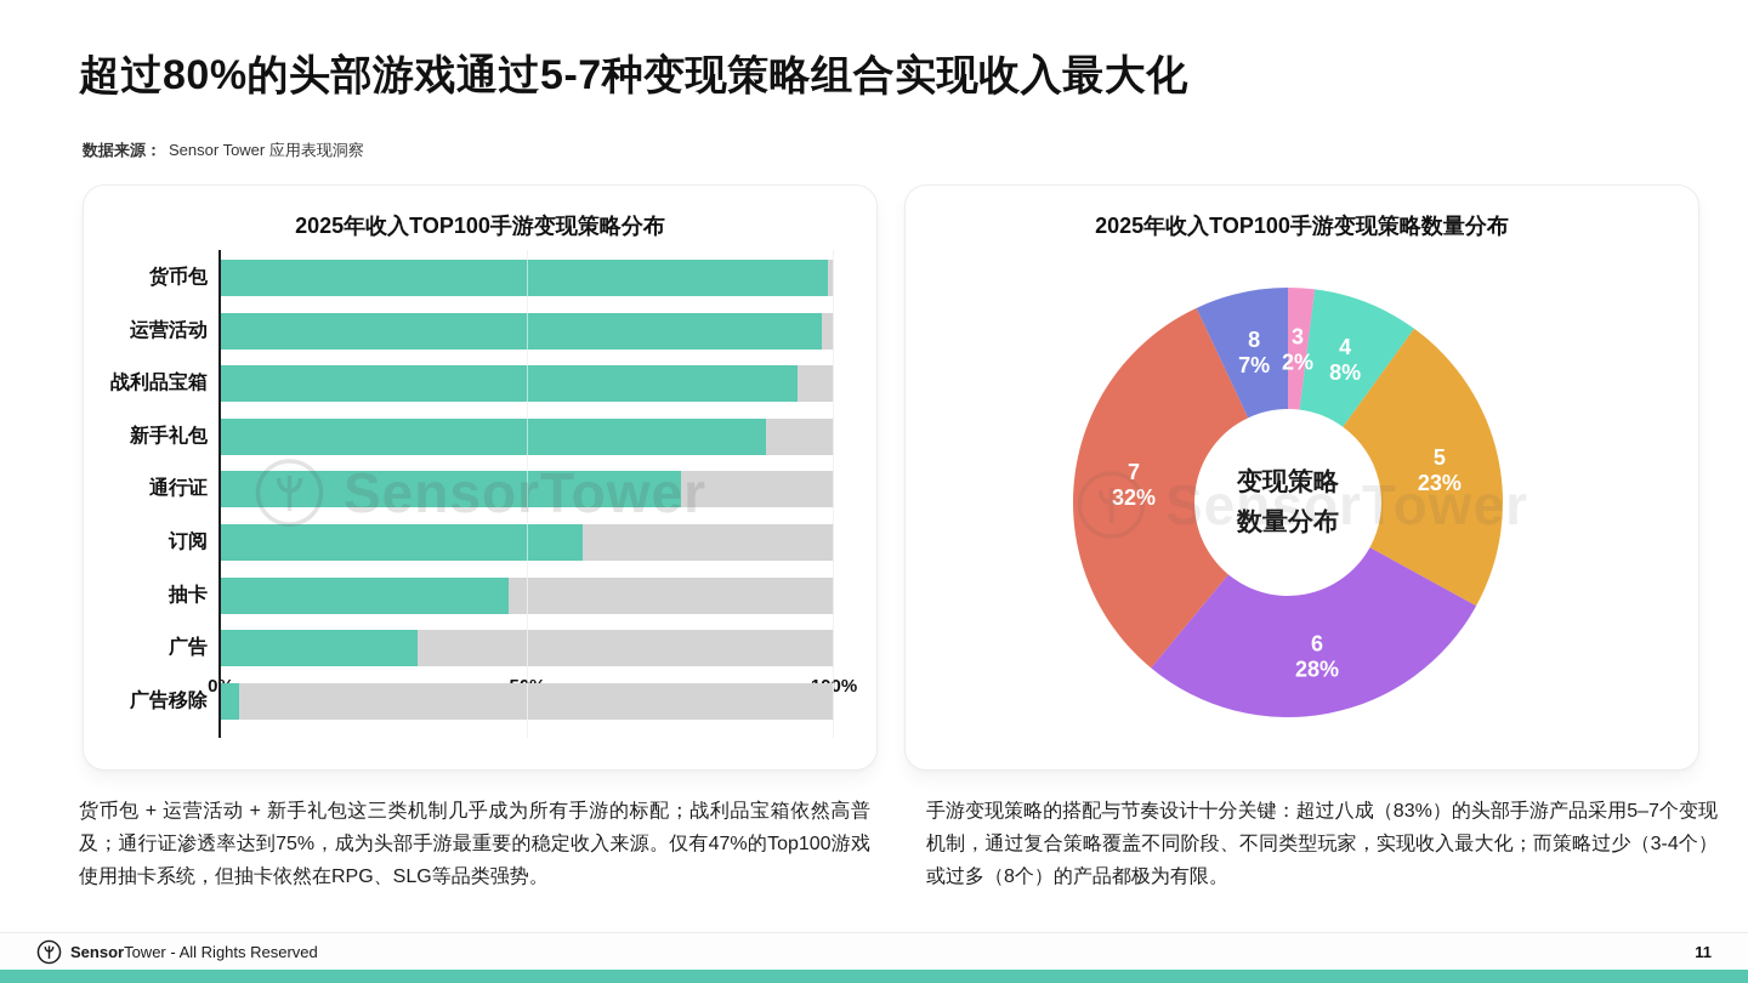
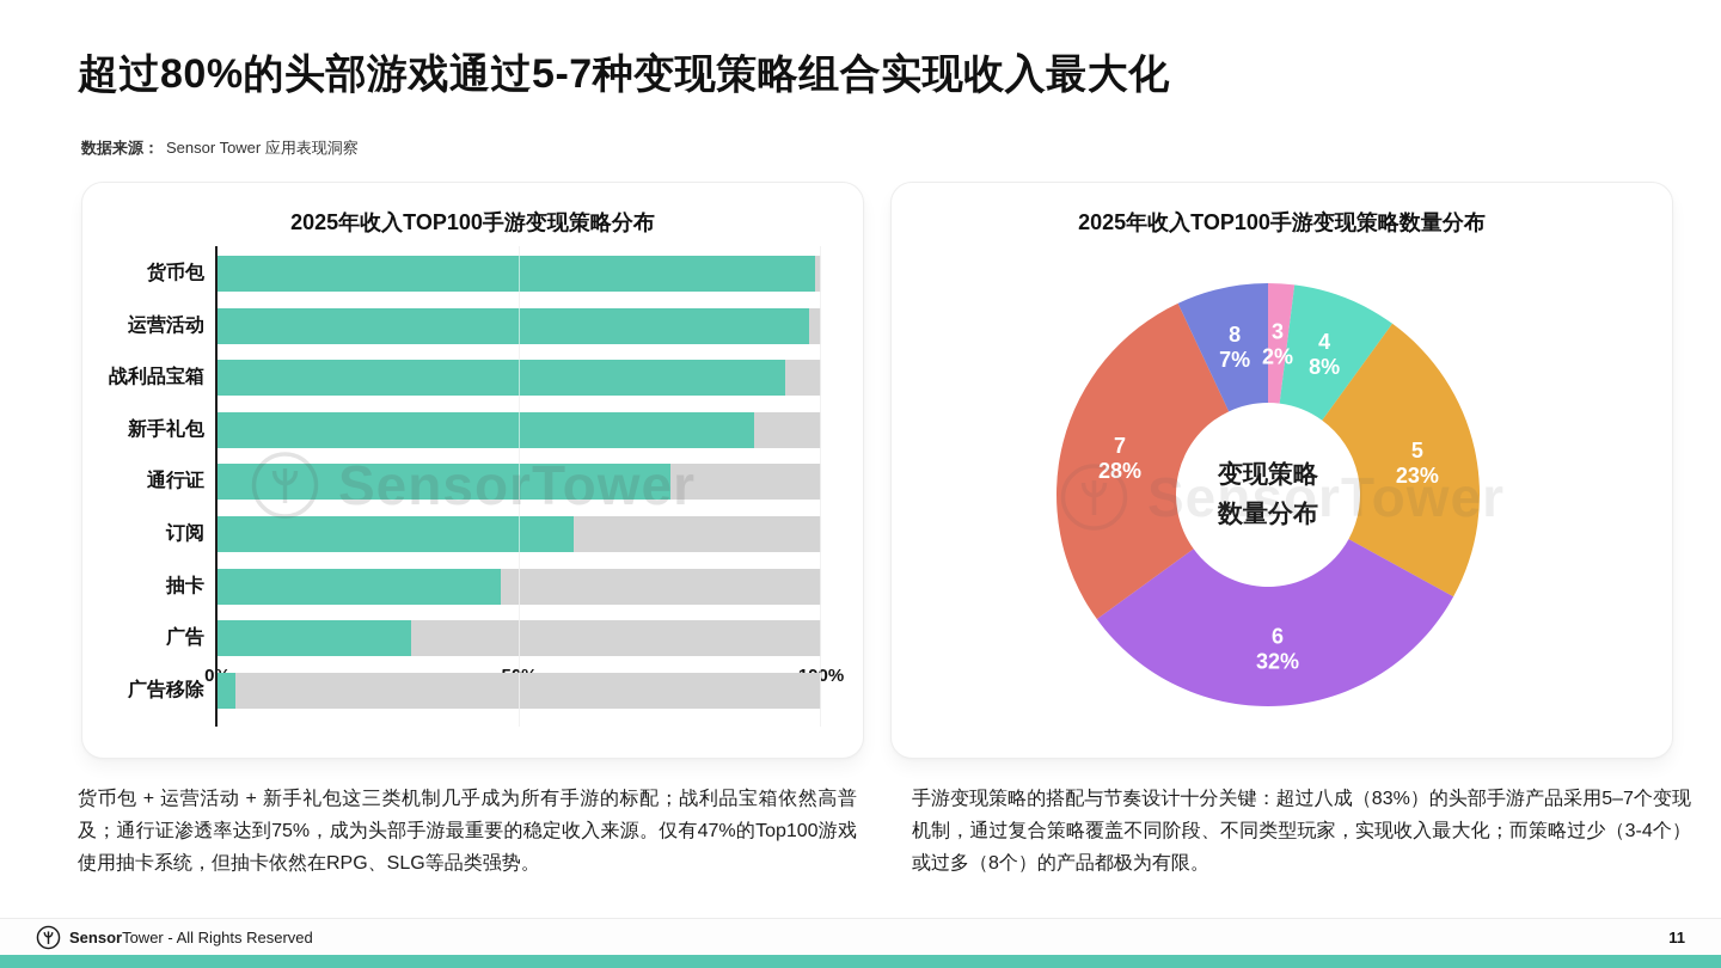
2025年收入TOP100手游变现策略数量分布/6: 28% -> 32%
2025年收入TOP100手游变现策略数量分布/7: 32% -> 28%
